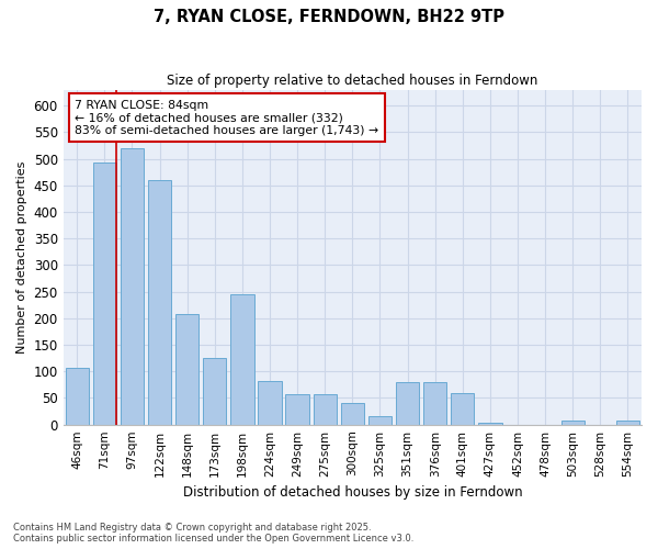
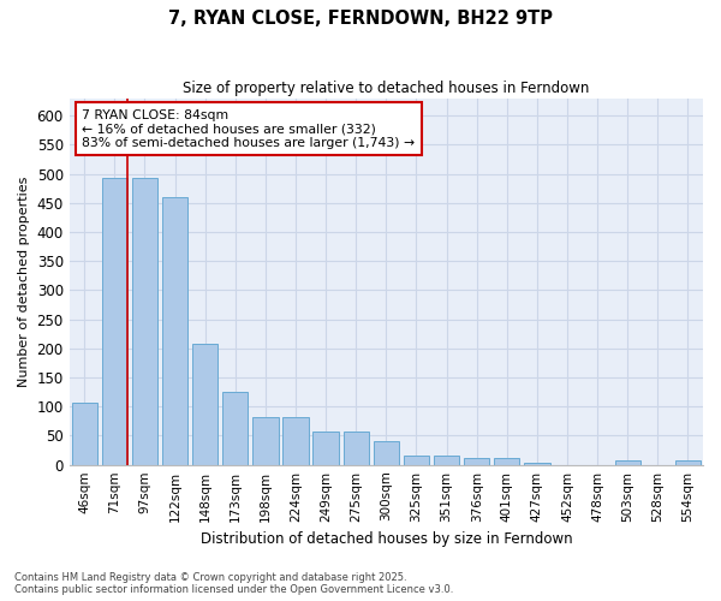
97sqm: 520 -> 492
198sqm: 245 -> 82
351sqm: 80 -> 15
376sqm: 80 -> 11
401sqm: 60 -> 11
